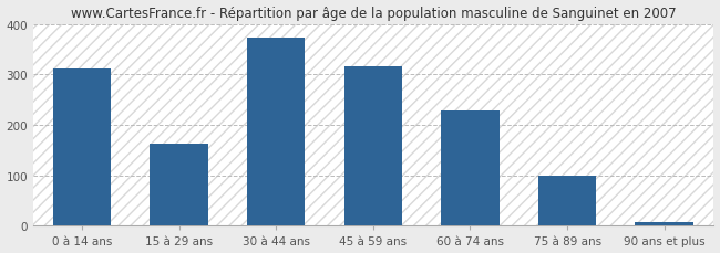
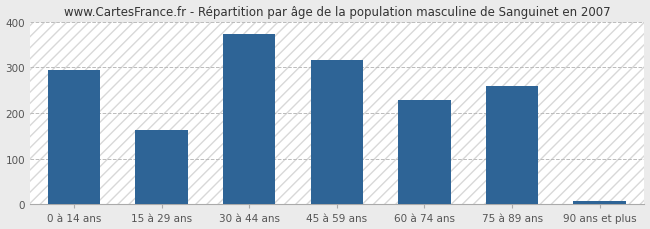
0 à 14 ans: 311 -> 295
75 à 89 ans: 100 -> 260
